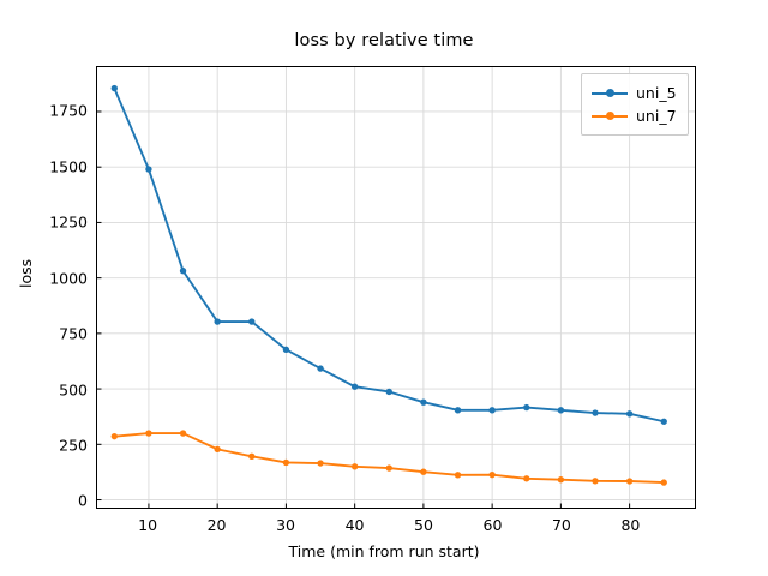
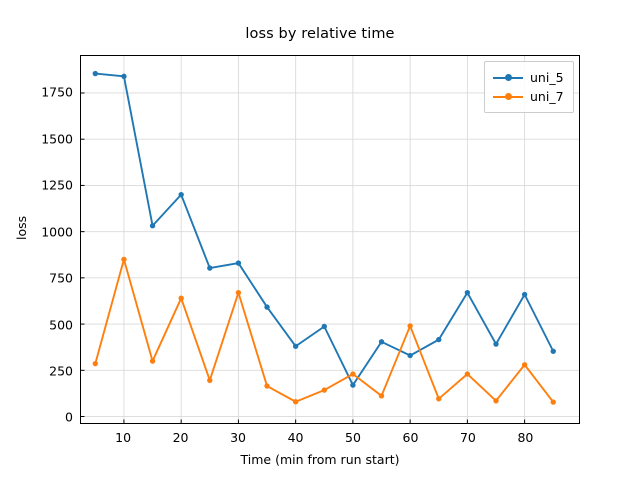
uni_5/10: 1490 -> 1840
uni_7/10: 300 -> 850
uni_5/20: 800 -> 1200
uni_7/20: 230 -> 640
uni_5/30: 680 -> 830
uni_7/30: 170 -> 670
uni_5/40: 510 -> 380
uni_7/40: 150 -> 80
uni_5/50: 440 -> 170
uni_7/50: 130 -> 230
uni_5/60: 400 -> 330
uni_7/60: 110 -> 490
uni_5/70: 400 -> 670
uni_7/70: 90 -> 230
uni_5/80: 390 -> 660
uni_7/80: 80 -> 280
